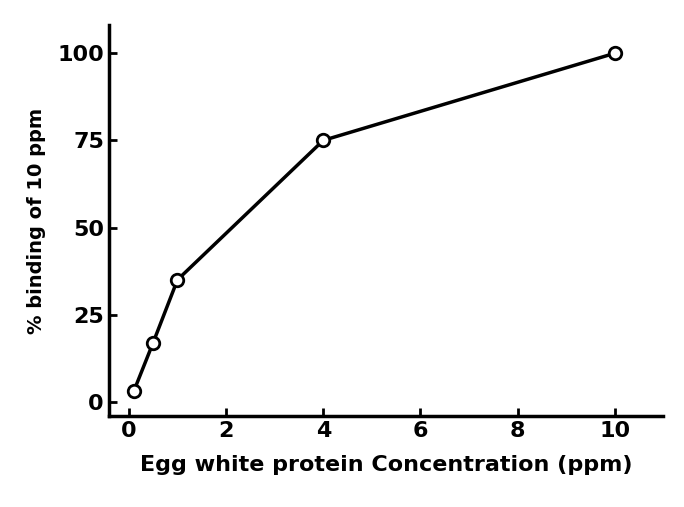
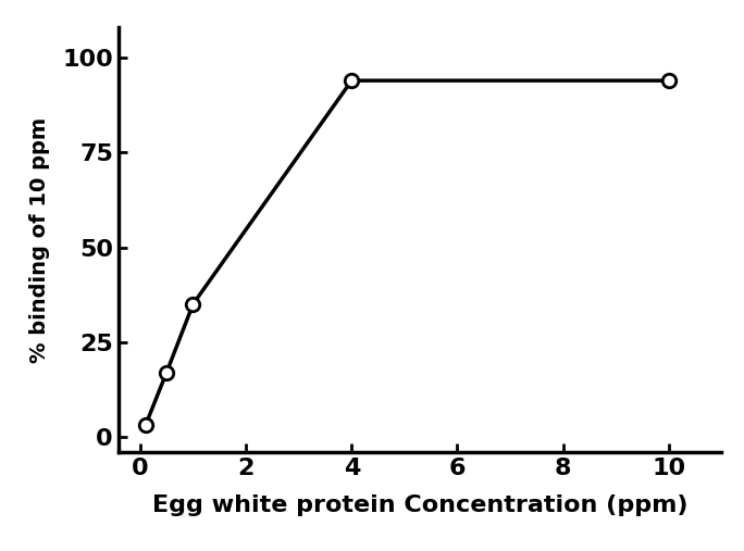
4: 75 -> 94
10: 100 -> 94
